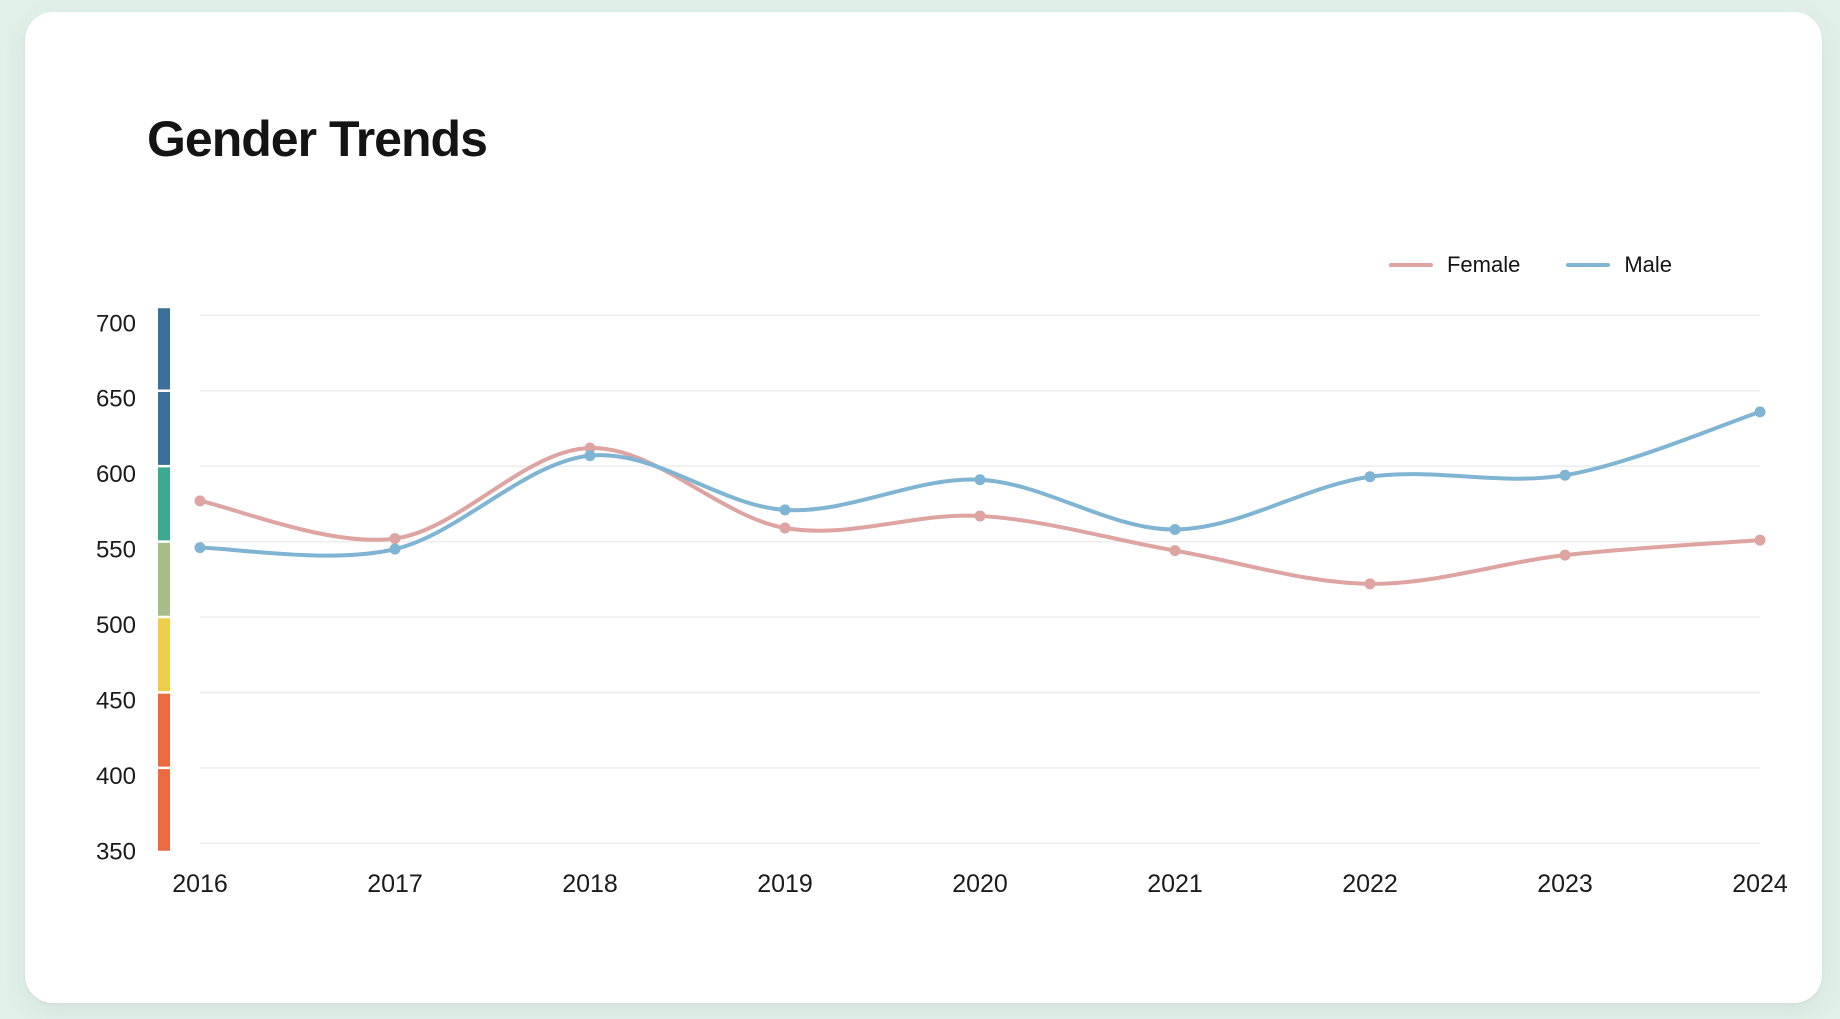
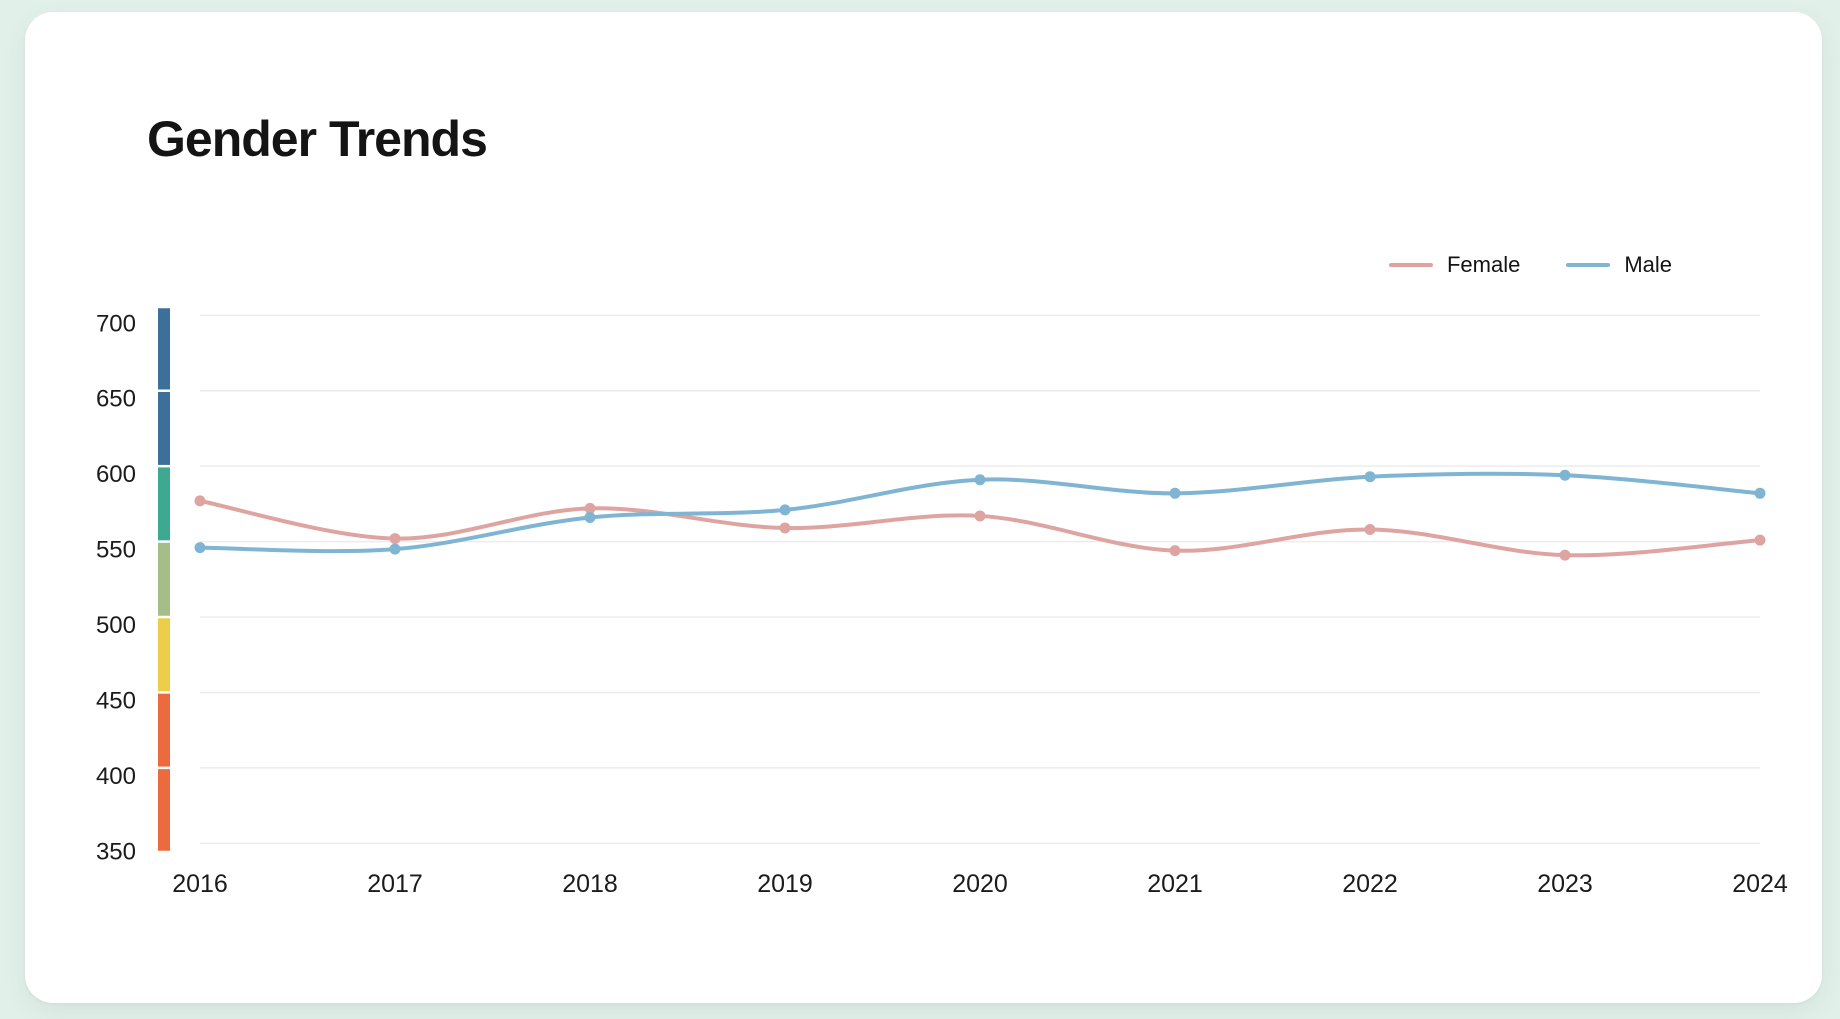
Female/2018: 612 -> 572
Male/2018: 607 -> 566
Male/2021: 558 -> 582
Female/2022: 522 -> 558
Male/2024: 636 -> 582
